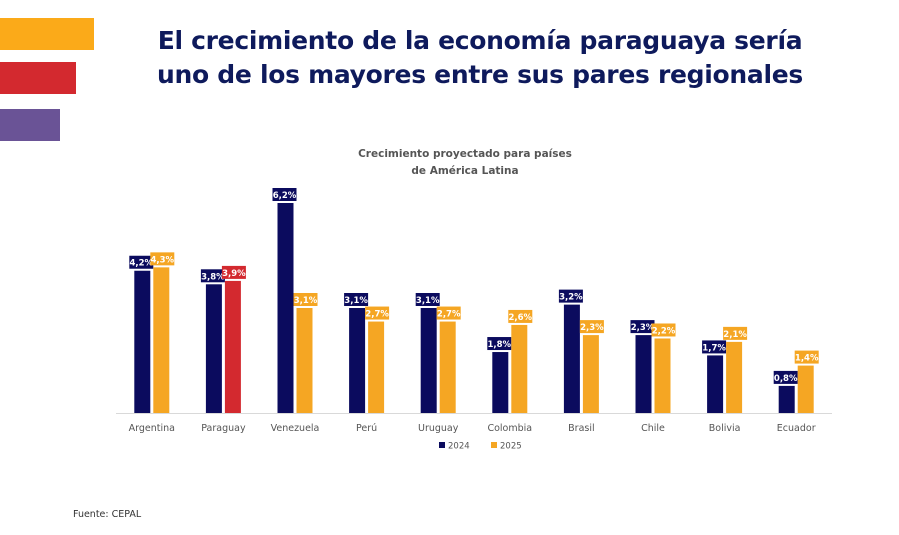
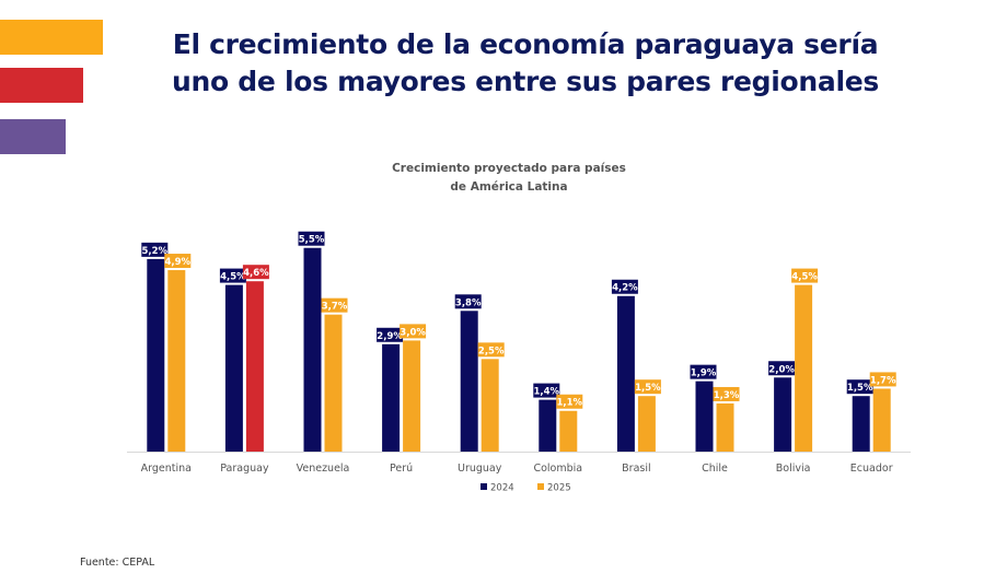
2024/Argentina: 4,2% -> 5,2%
2025/Argentina: 4,3% -> 4,9%
2024/Paraguay: 3,8% -> 4,5%
2025/Paraguay: 3,9% -> 4,6%
2024/Venezuela: 6,2% -> 5,5%
2025/Venezuela: 3,1% -> 3,7%
2024/Perú: 3,1% -> 2,9%
2025/Perú: 2,7% -> 3,0%
2024/Uruguay: 3,1% -> 3,8%
2025/Uruguay: 2,7% -> 2,5%
2024/Colombia: 1,8% -> 1,4%
2025/Colombia: 2,6% -> 1,1%
2024/Brasil: 3,2% -> 4,2%
2025/Brasil: 2,3% -> 1,5%
2024/Chile: 2,3% -> 1,9%
2025/Chile: 2,2% -> 1,3%
2024/Bolivia: 1,7% -> 2,0%
2025/Bolivia: 2,1% -> 4,5%
2024/Ecuador: 0,8% -> 1,5%
2025/Ecuador: 1,4% -> 1,7%
